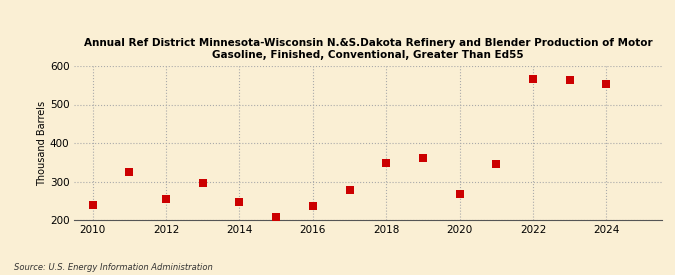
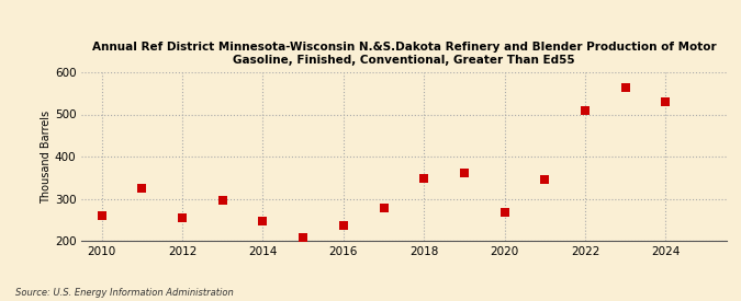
2010: 238 -> 260
2022: 567 -> 510
2024: 552 -> 530
